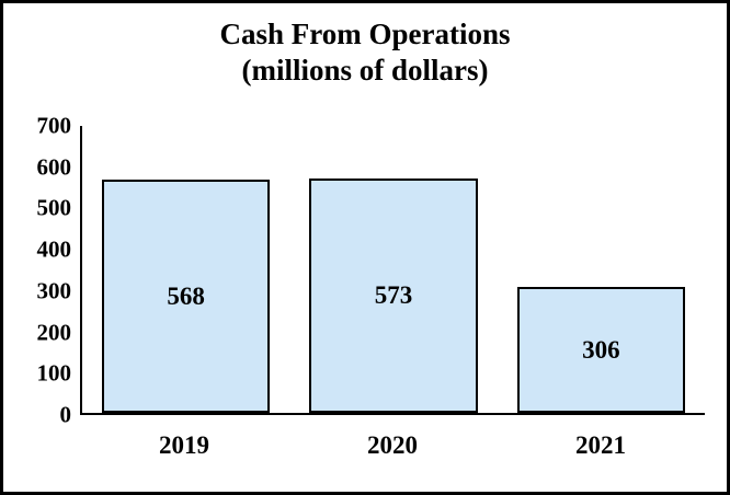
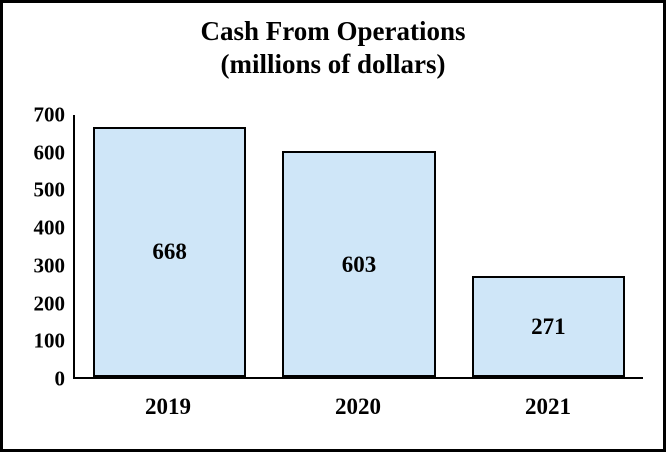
2019: 568 -> 668
2020: 573 -> 603
2021: 306 -> 271
